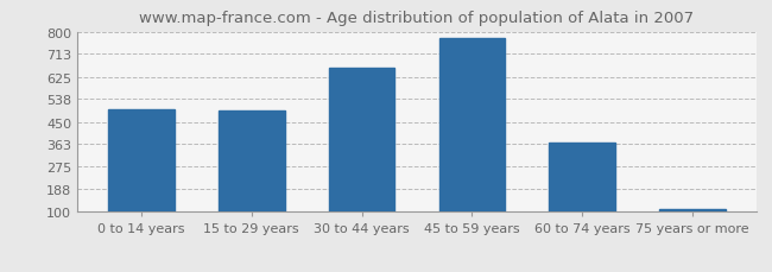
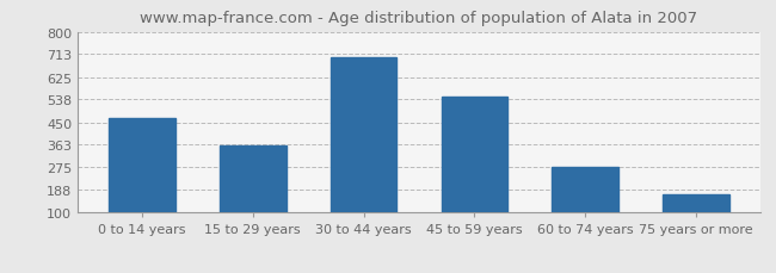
0 to 14 years: 497 -> 465
15 to 29 years: 493 -> 360
30 to 44 years: 659 -> 700
45 to 59 years: 775 -> 550
60 to 74 years: 370 -> 275
75 years or more: 113 -> 170
